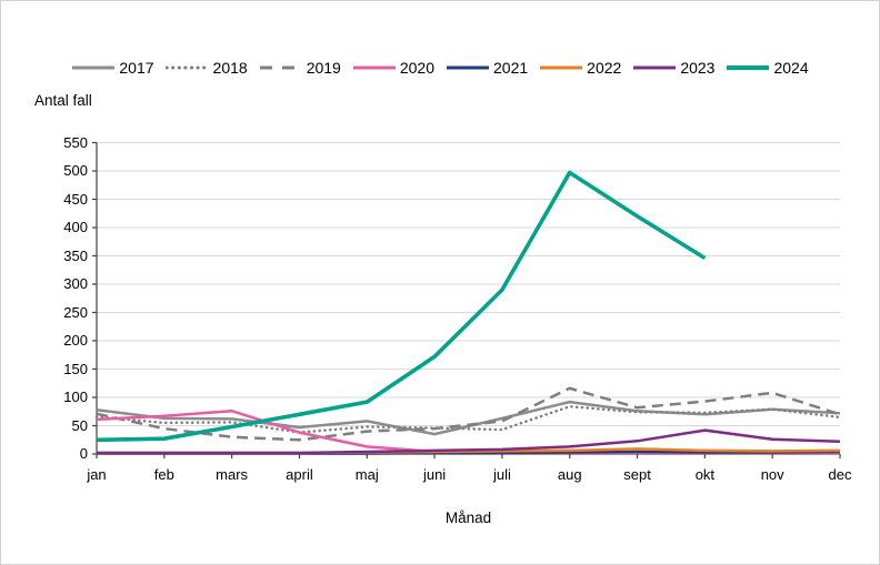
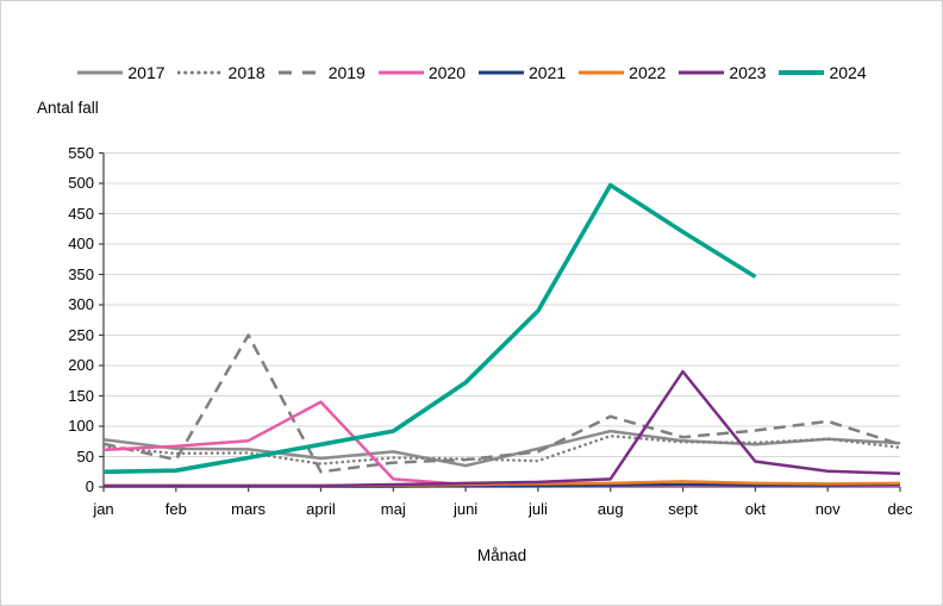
2019/mars: 30 -> 250
2020/april: 40 -> 140
2023/sept: 20 -> 190
